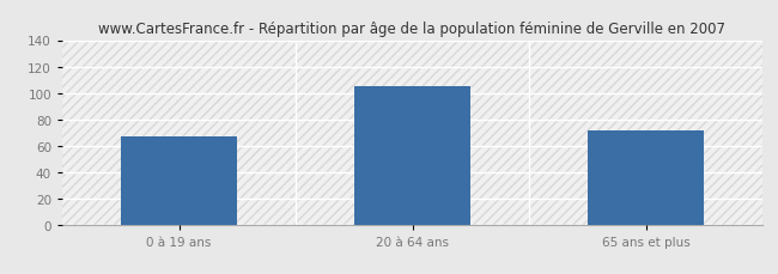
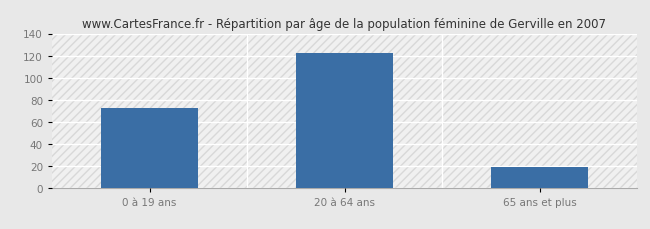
0 à 19 ans: 67 -> 72
20 à 64 ans: 105 -> 122
65 ans et plus: 71 -> 19
